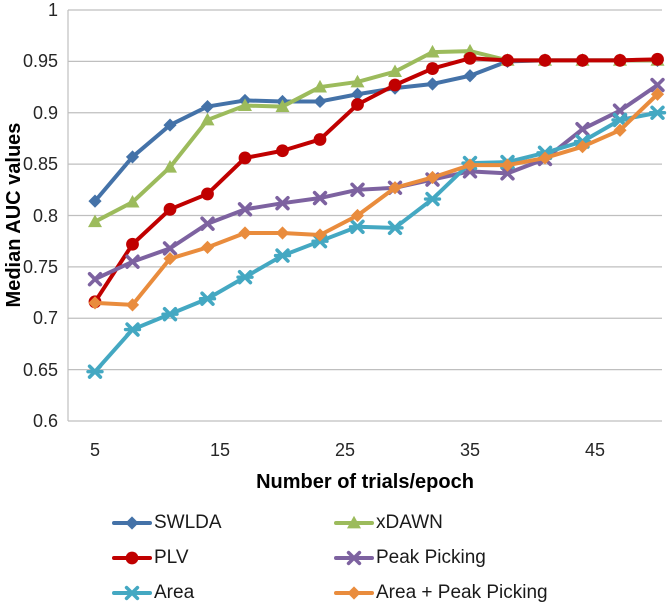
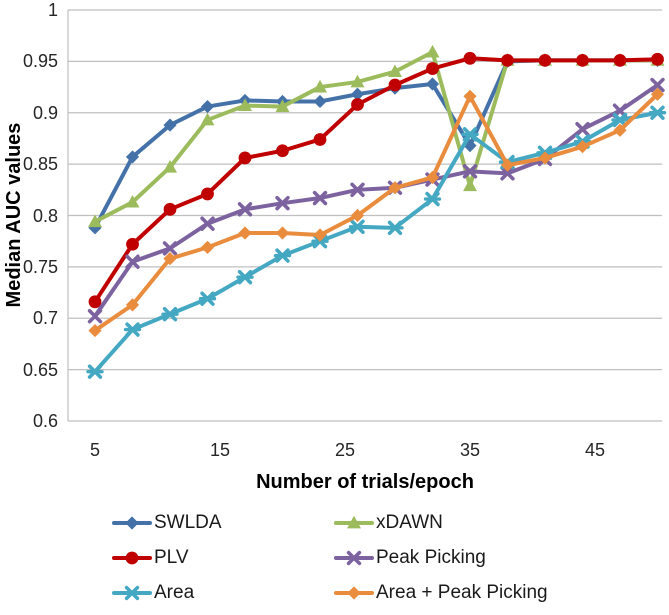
SWLDA/5: 0.814 -> 0.788
Peak Picking/5: 0.738 -> 0.702
Area + Peak Picking/5: 0.715 -> 0.688
SWLDA/35: 0.936 -> 0.868
xDAWN/35: 0.960 -> 0.829
Area/35: 0.851 -> 0.879
Area + Peak Picking/35: 0.849 -> 0.916
